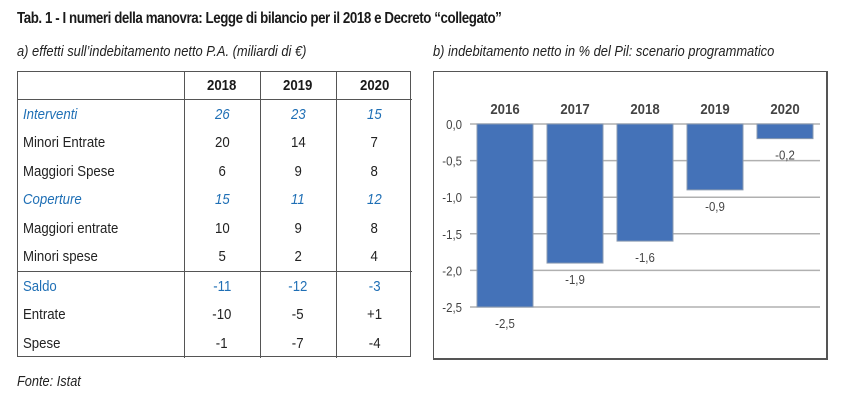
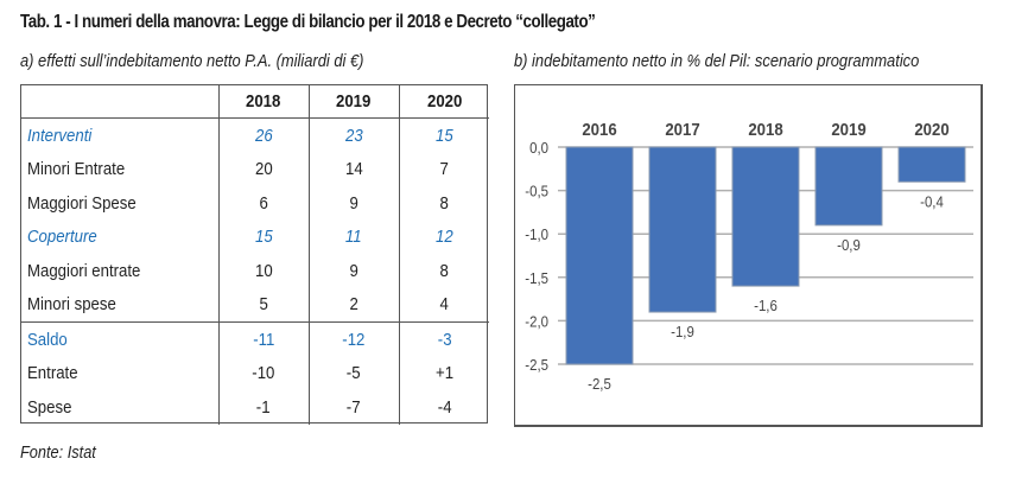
2020: -0,2 -> -0,4
